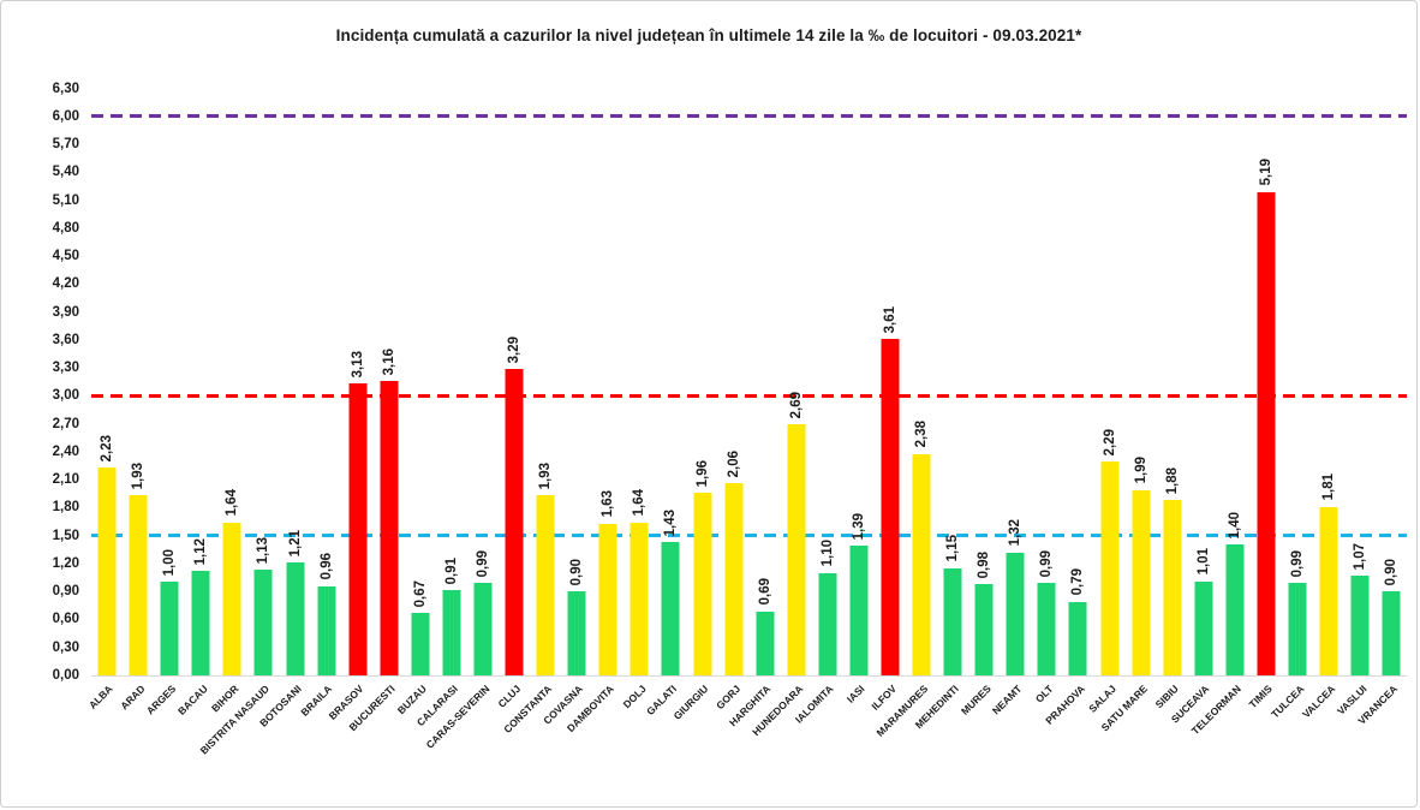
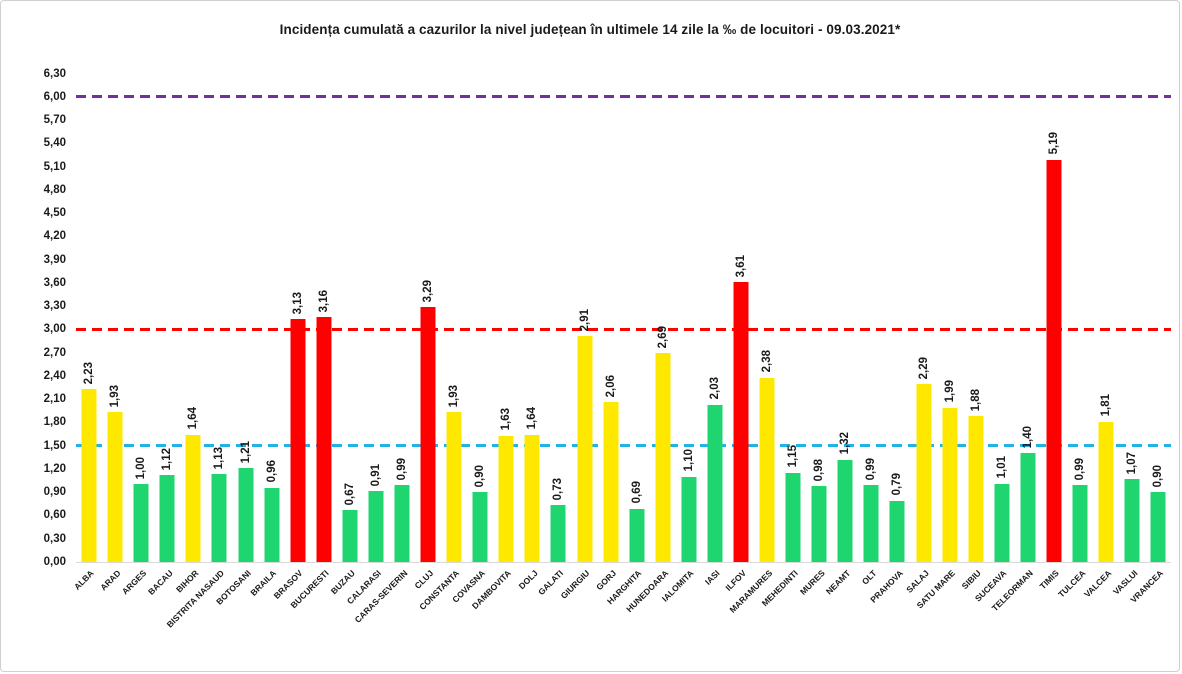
GALATI: 1,43 -> 0,73
GIURGIU: 1,96 -> 2,91
IASI: 1,39 -> 2,03
